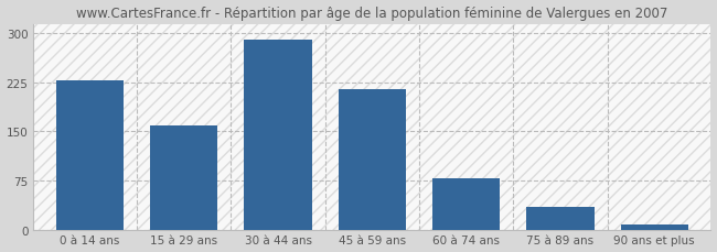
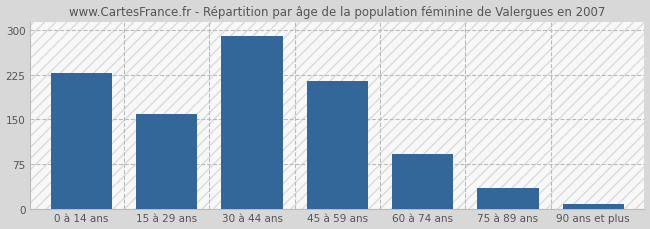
60 à 74 ans: 78 -> 92
